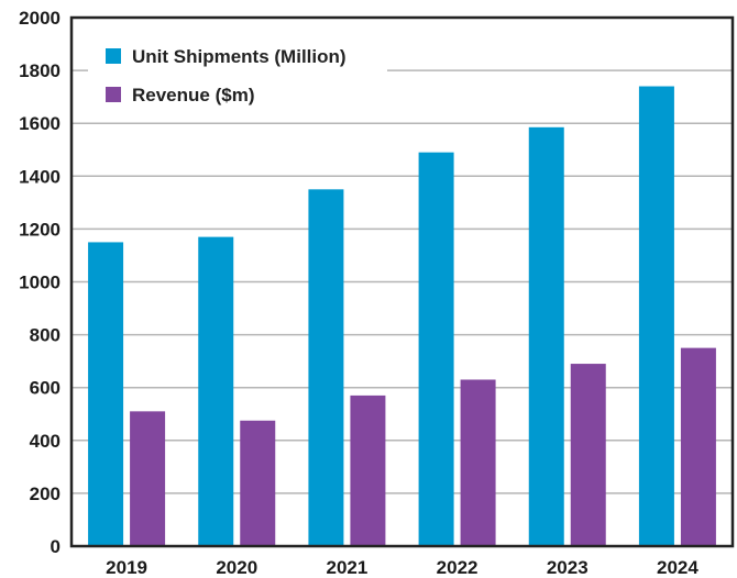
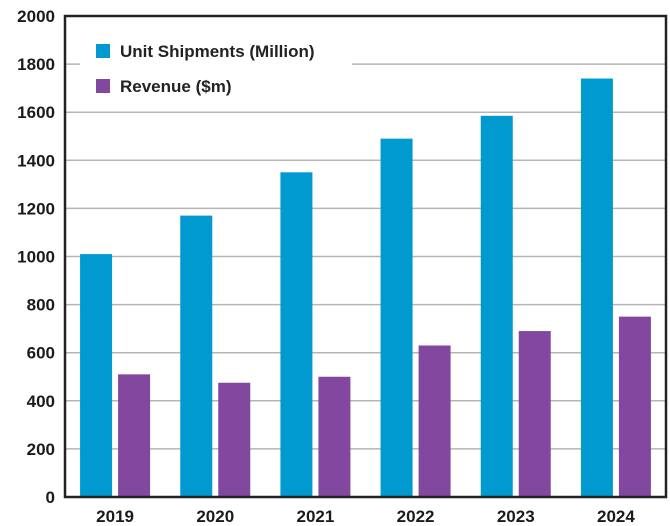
Unit Shipments (Million)/2019: 1150 -> 1010
Revenue ($m)/2021: 570 -> 500
